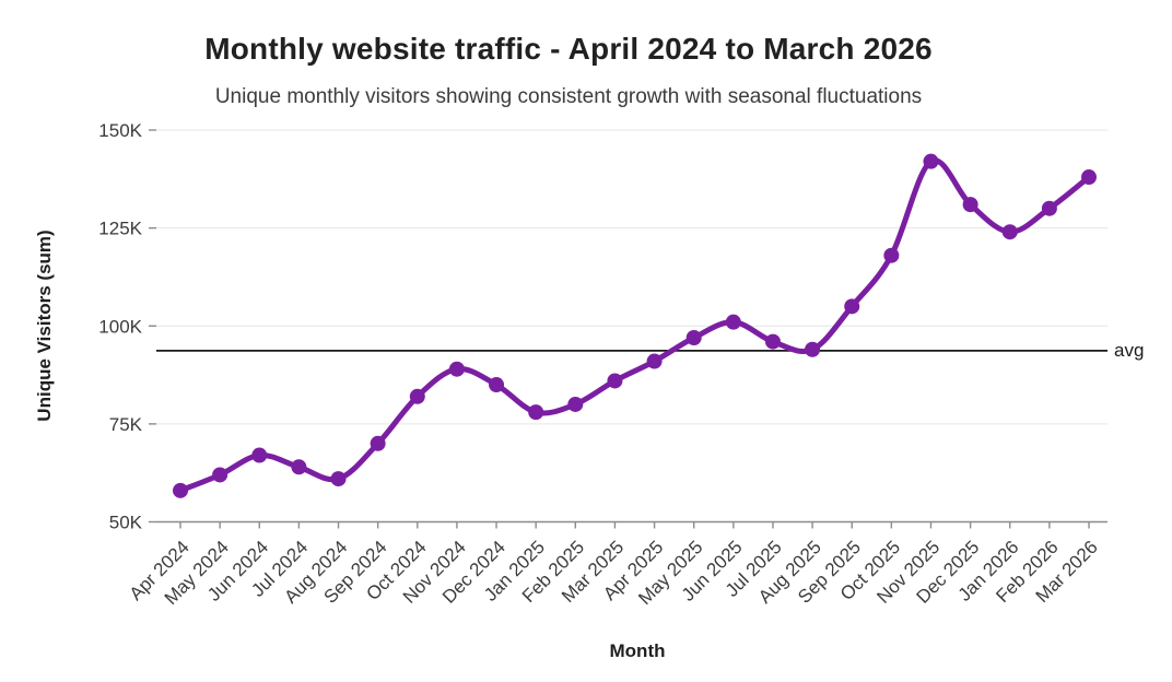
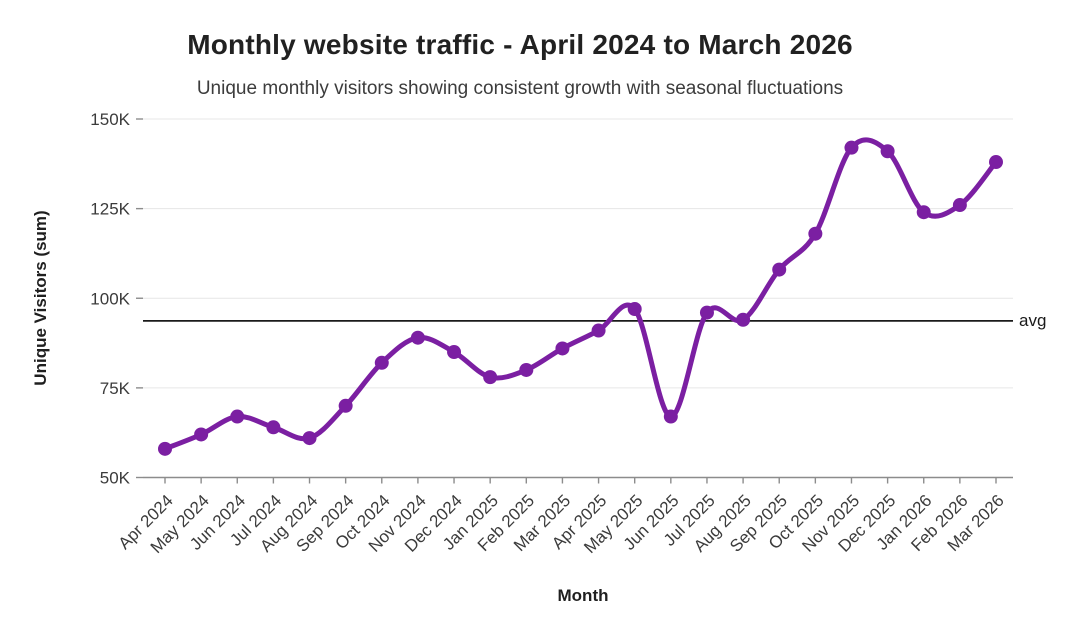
Jun 2025: 101K -> 67K
Sep 2025: 105K -> 108K
Dec 2025: 131K -> 141K
Feb 2026: 130K -> 126K
